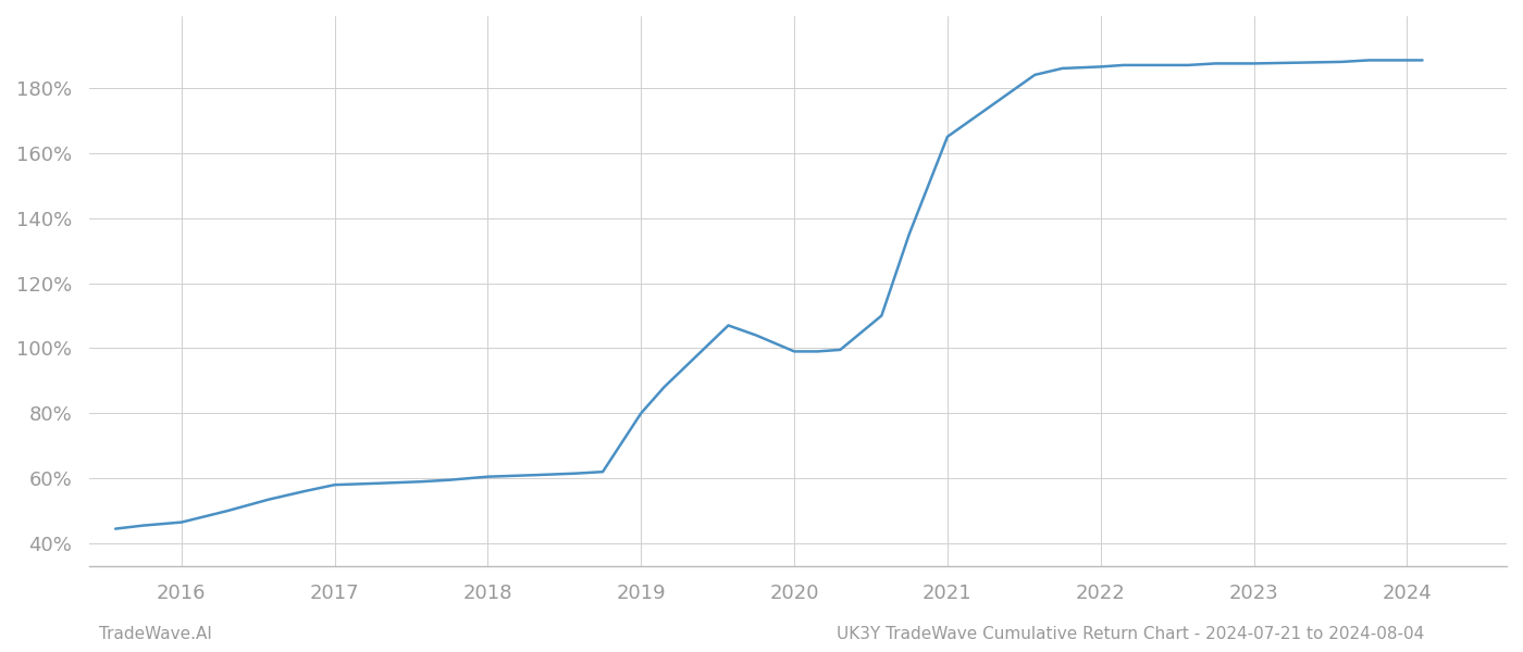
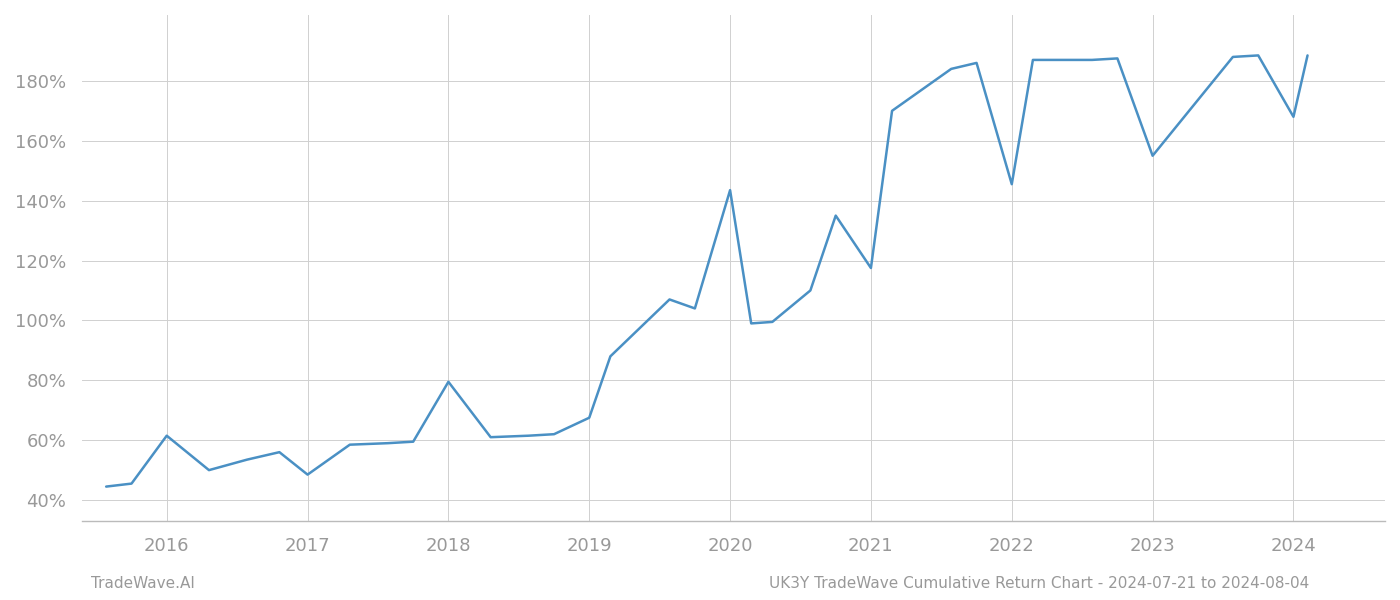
2016: 46.5% -> 61.5%
2017: 58.0% -> 48.5%
2018: 60.5% -> 79.5%
2019: 80.0% -> 67.5%
2020: 99.0% -> 143.5%
2021: 165.0% -> 117.5%
2022: 186.5% -> 145.5%
2023: 187.5% -> 155.0%
2024: 188.5% -> 168.0%
